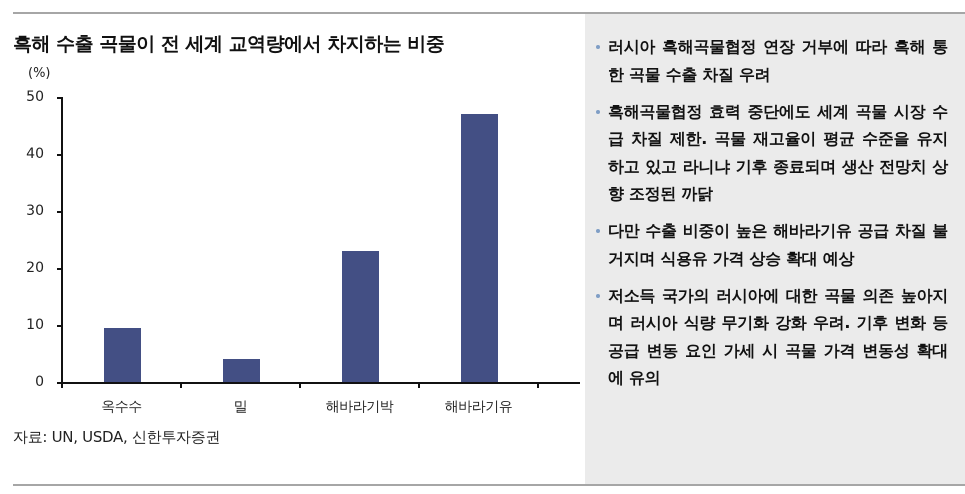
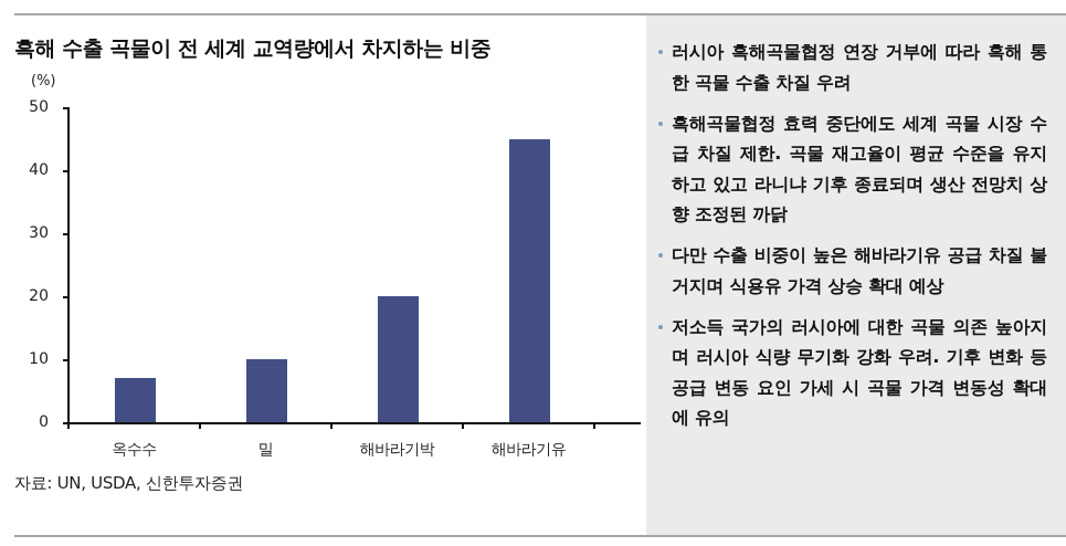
옥수수: 10 -> 7
밀: 4 -> 10
해바라기박: 23 -> 20
해바라기유: 47 -> 45
